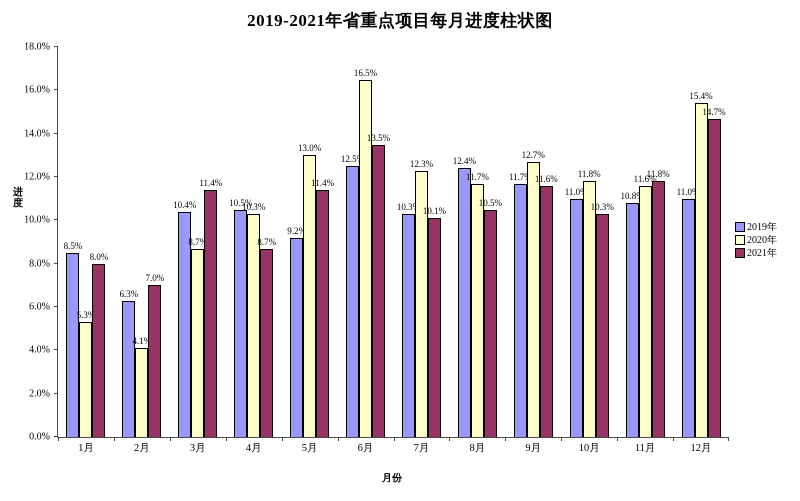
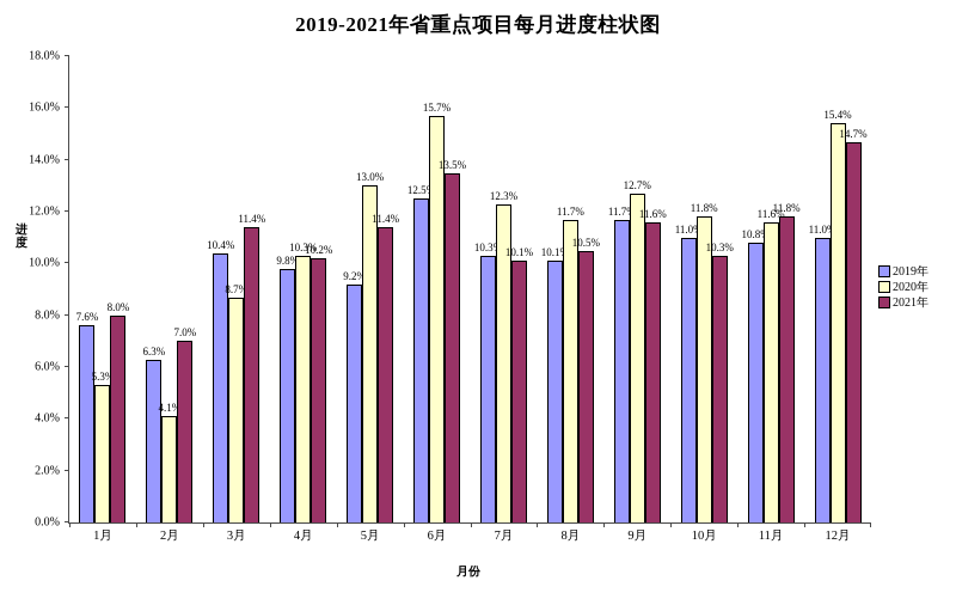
2019年/1月: 8.5% -> 7.6%
2019年/4月: 10.5% -> 9.8%
2021年/4月: 8.7% -> 10.2%
2020年/6月: 16.5% -> 15.7%
2019年/8月: 12.4% -> 10.1%
